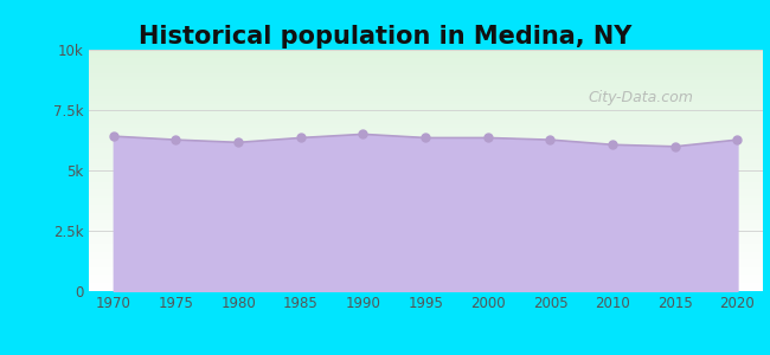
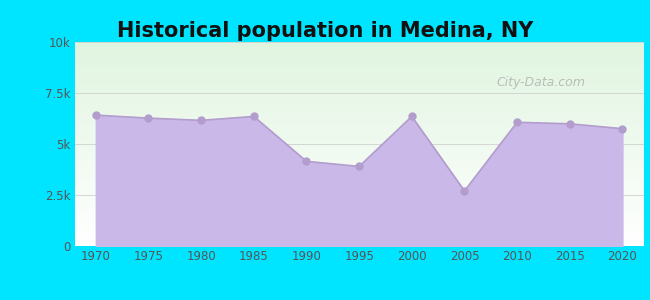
1990: 6.50k -> 4.15k
1995: 6.35k -> 3.90k
2005: 6.27k -> 2.70k
2020: 6.27k -> 5.75k
